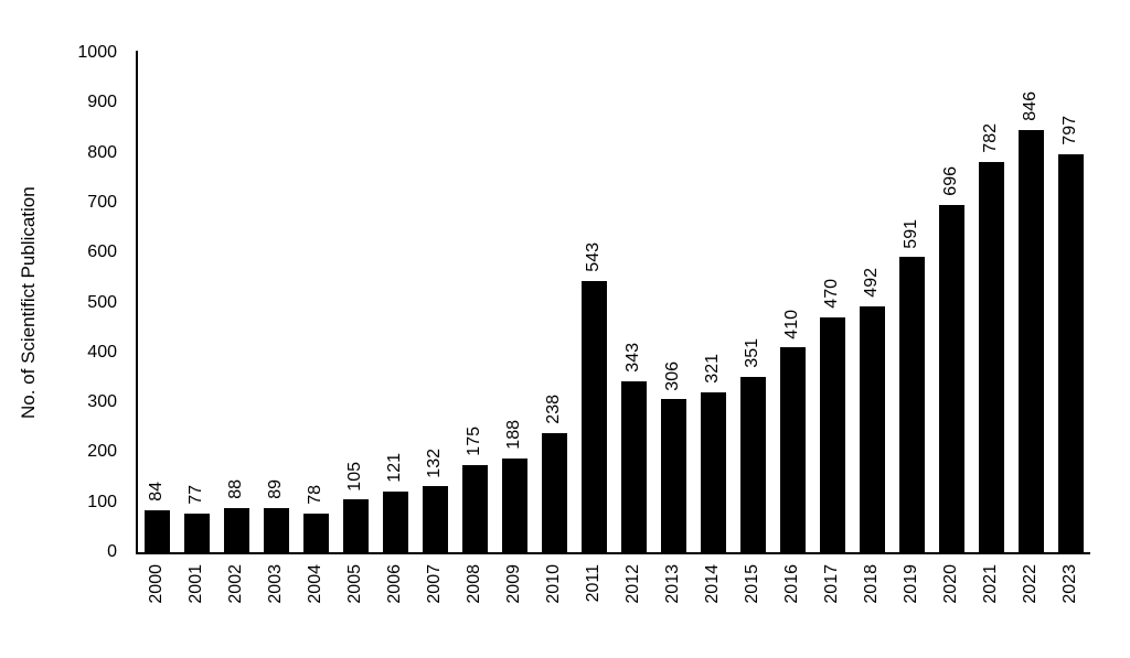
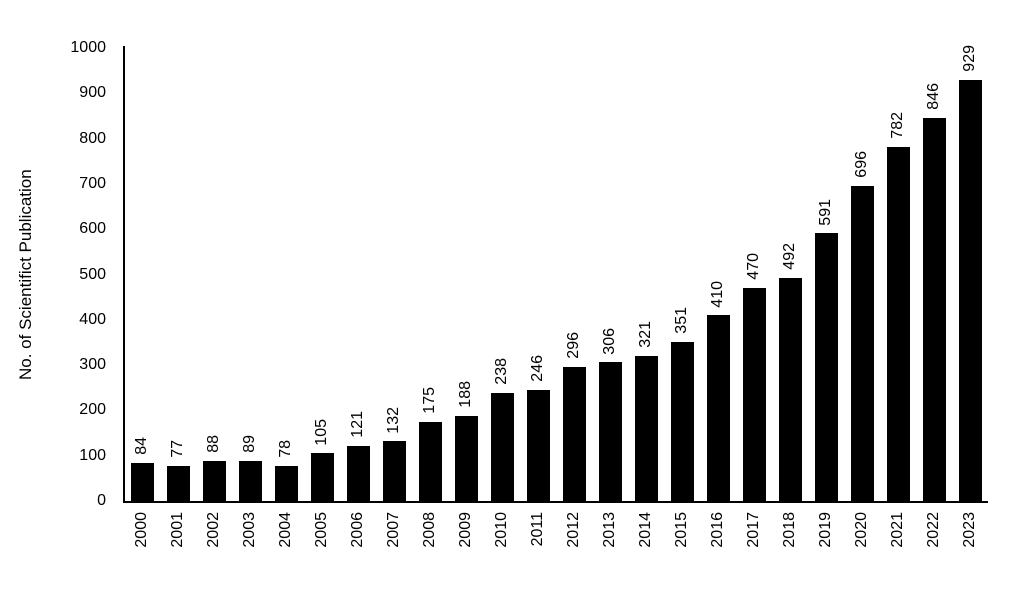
2011: 543 -> 246
2012: 343 -> 296
2023: 797 -> 929
